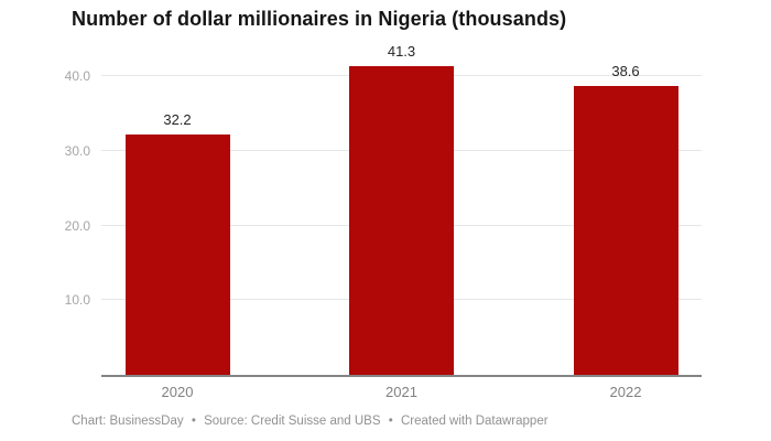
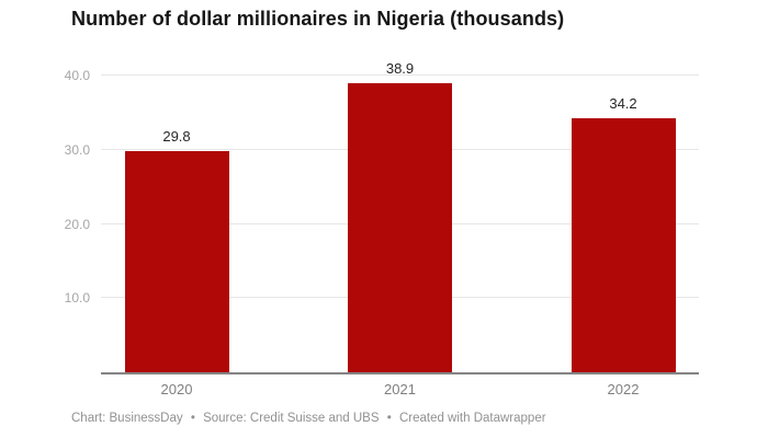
2020: 32.2 -> 29.8
2021: 41.3 -> 38.9
2022: 38.6 -> 34.2
